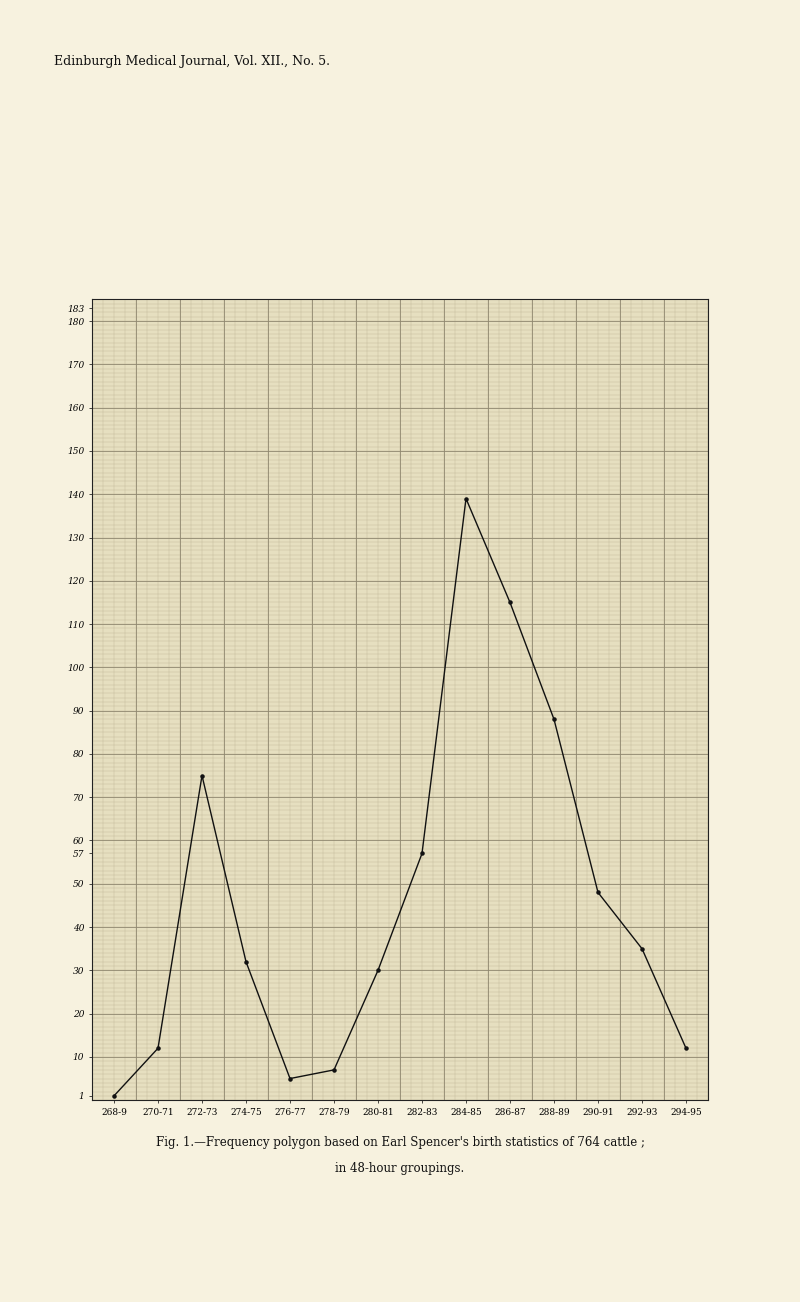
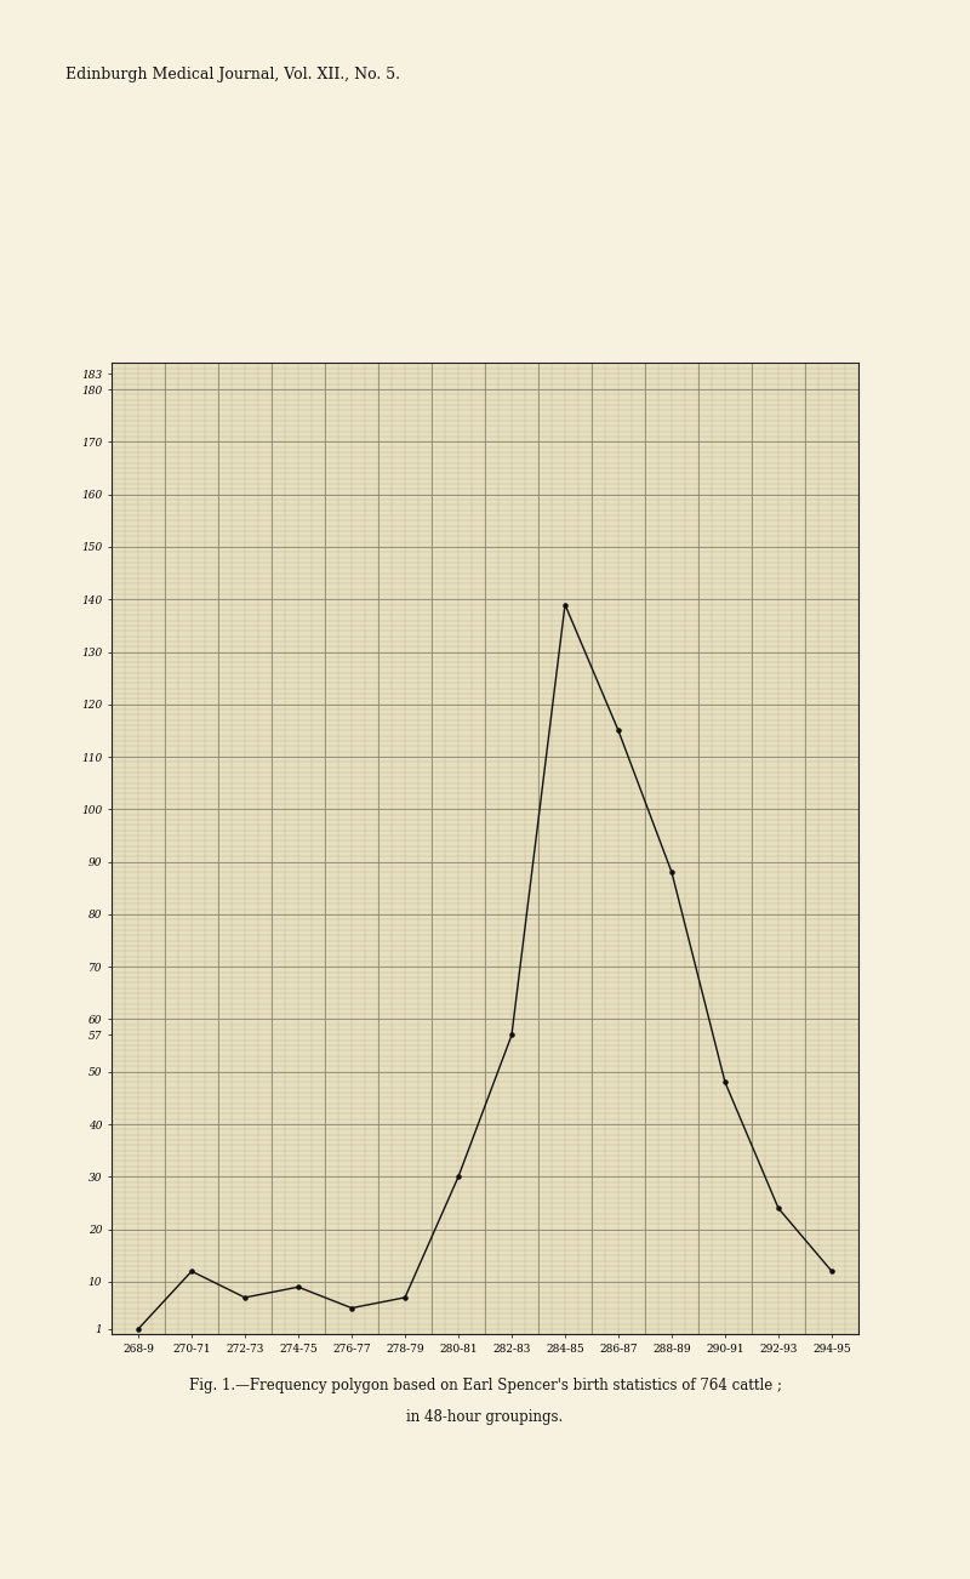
272-73: 75 -> 7
274-75: 32 -> 9
292-93: 35 -> 24
